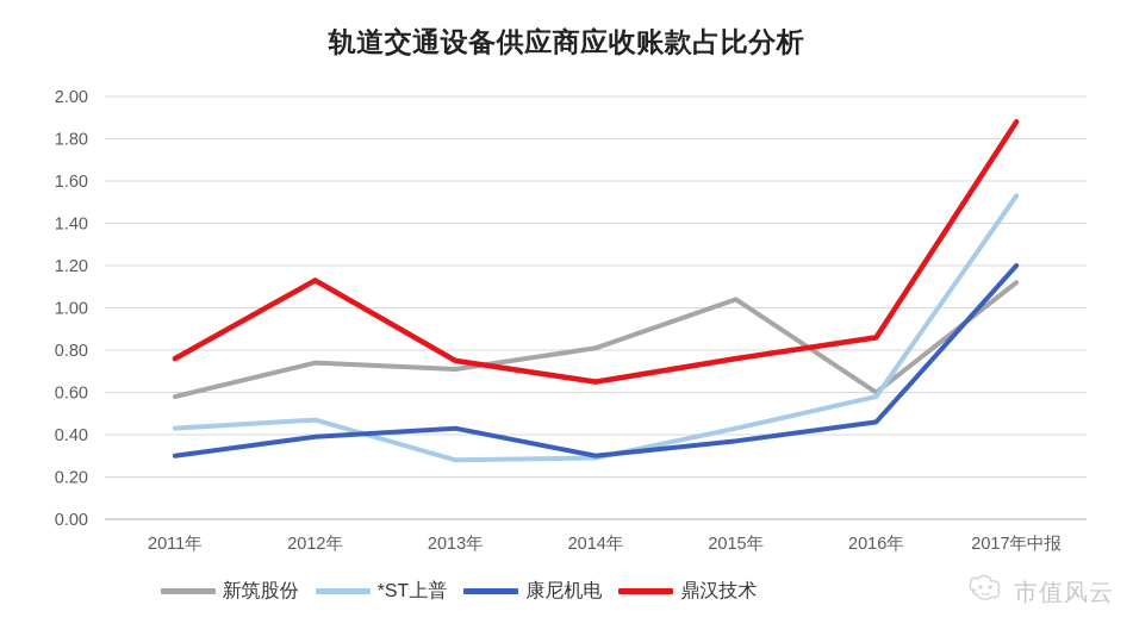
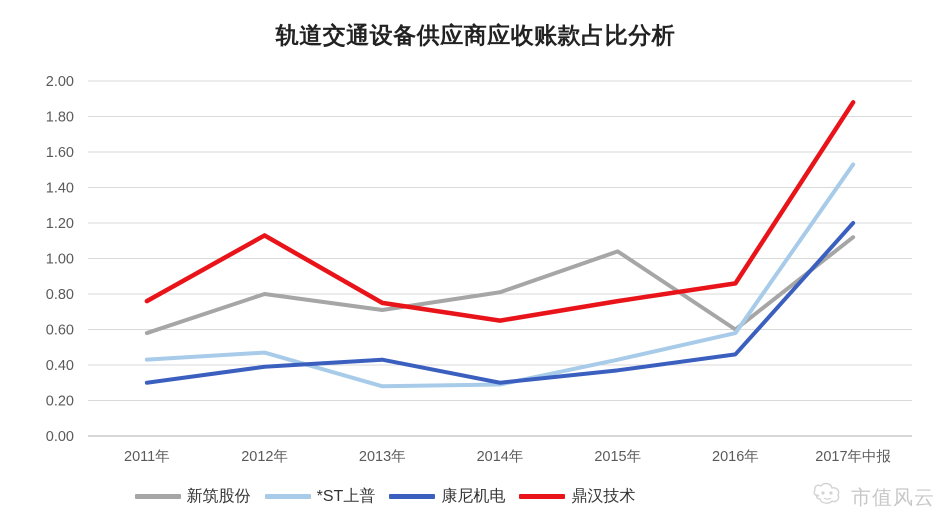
新筑股份/2012年: 0.74 -> 0.80
